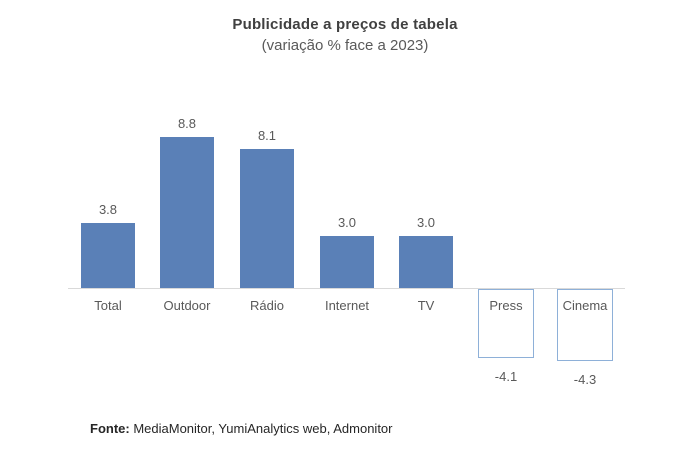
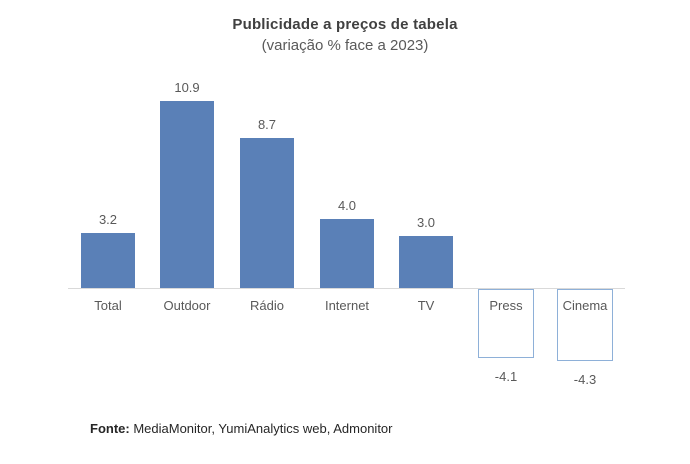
Total: 3.8 -> 3.2
Outdoor: 8.8 -> 10.9
Rádio: 8.1 -> 8.7
Internet: 3.0 -> 4.0
